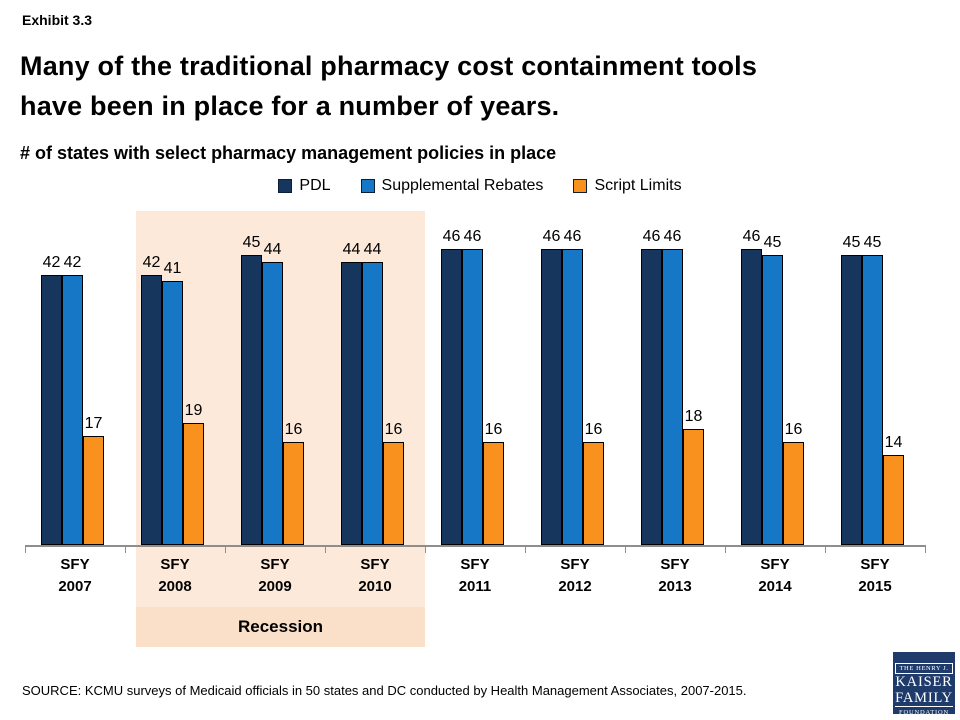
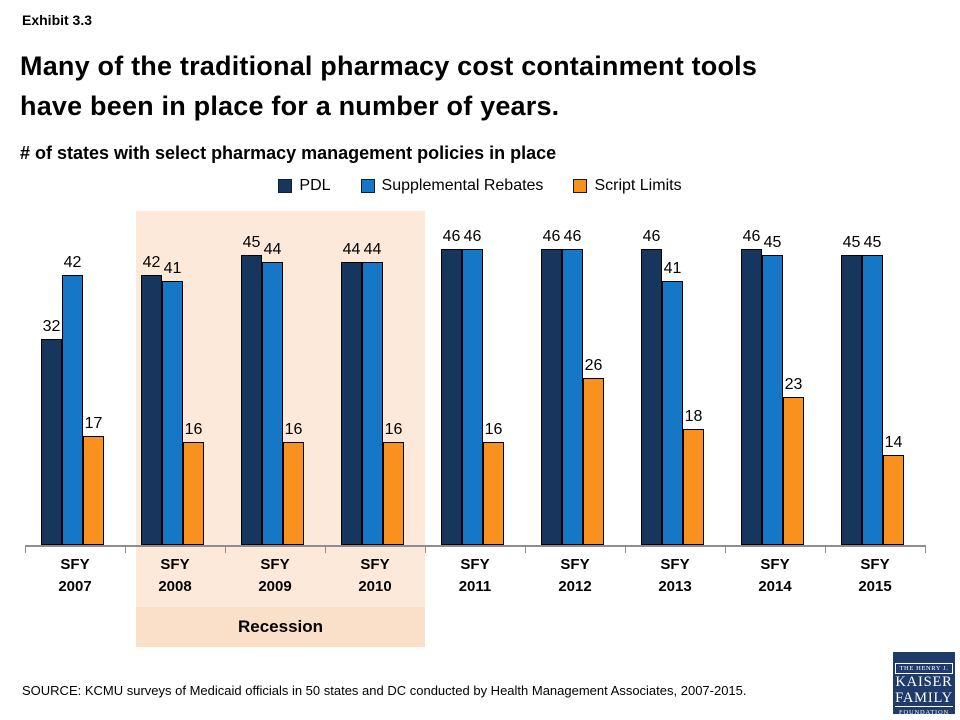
PDL/SFY 2007: 42 -> 32
Script Limits/SFY 2008: 19 -> 16
Script Limits/SFY 2012: 16 -> 26
Supplemental Rebates/SFY 2013: 46 -> 41
Script Limits/SFY 2014: 16 -> 23
